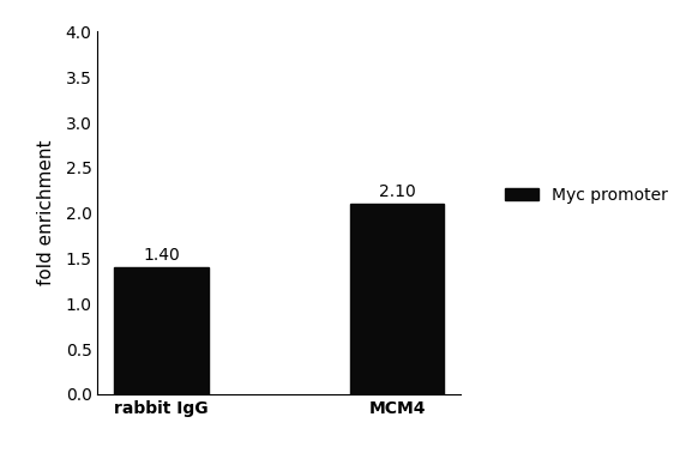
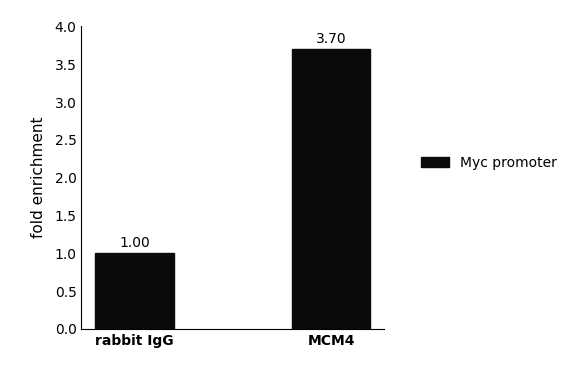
rabbit IgG: 1.40 -> 1.00
MCM4: 2.10 -> 3.70
